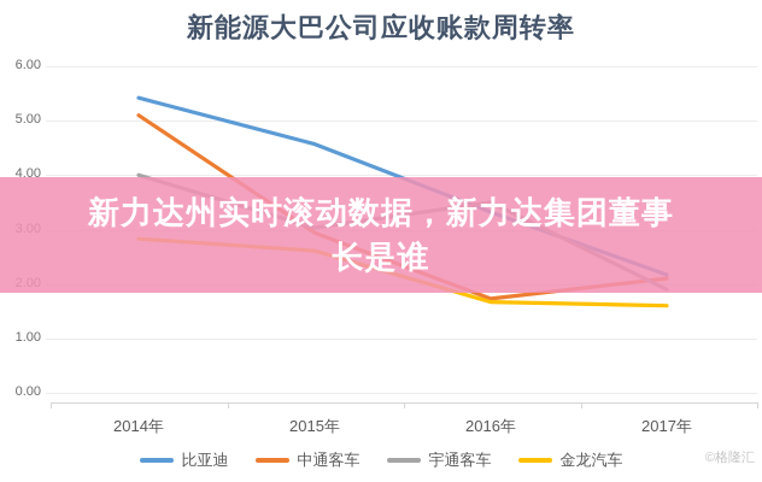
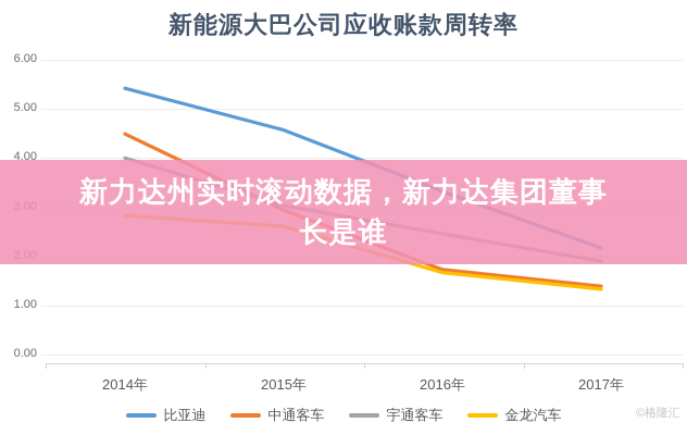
中通客车/2014年: 5.1 -> 4.5
宇通客车/2016年: 3.5 -> 2.5
中通客车/2017年: 2.1 -> 1.4
金龙汽车/2017年: 1.6 -> 1.3
